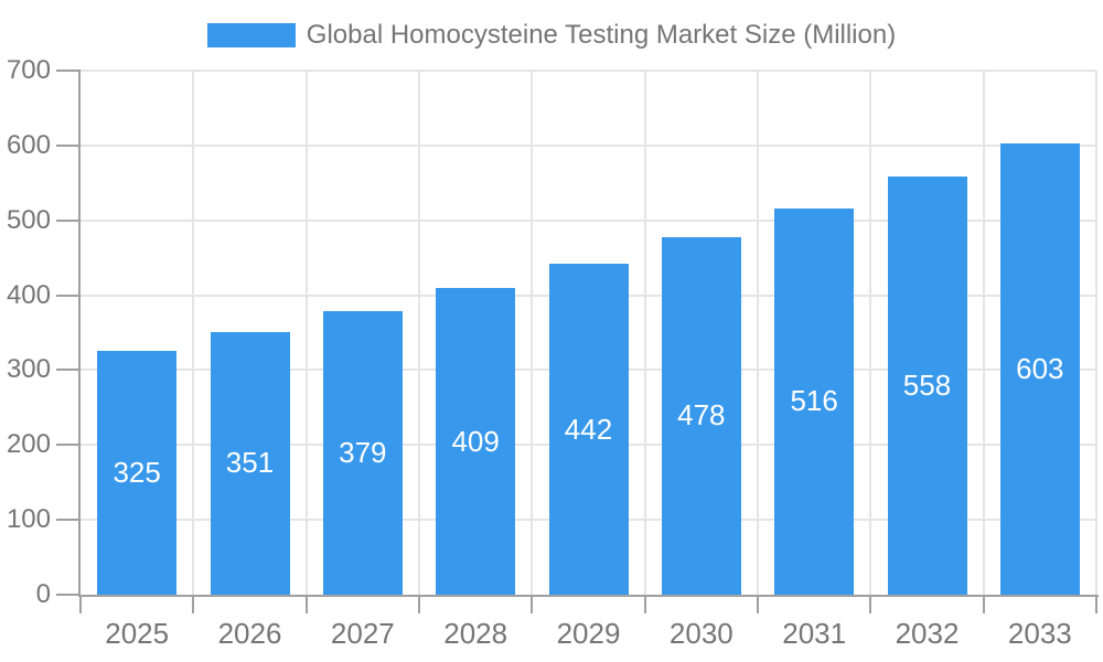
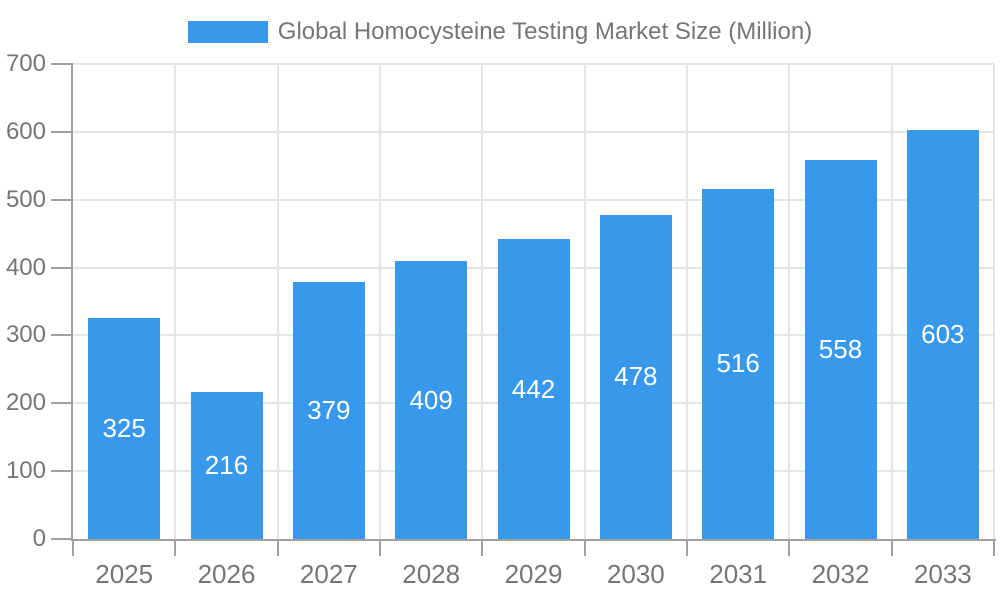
2026: 351 -> 216
